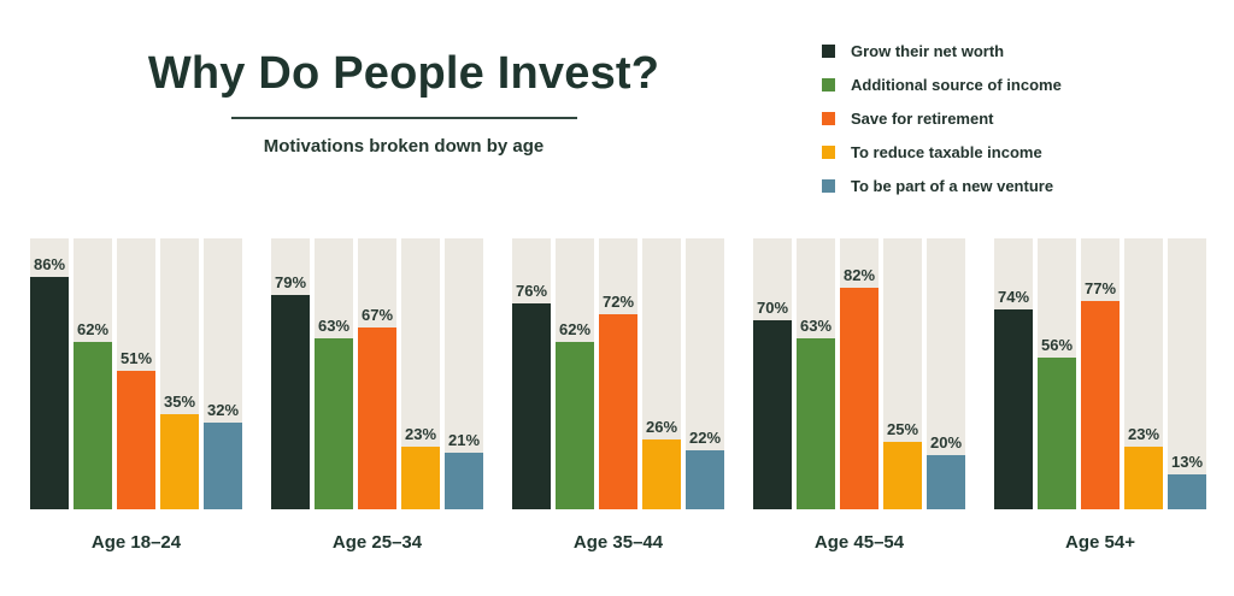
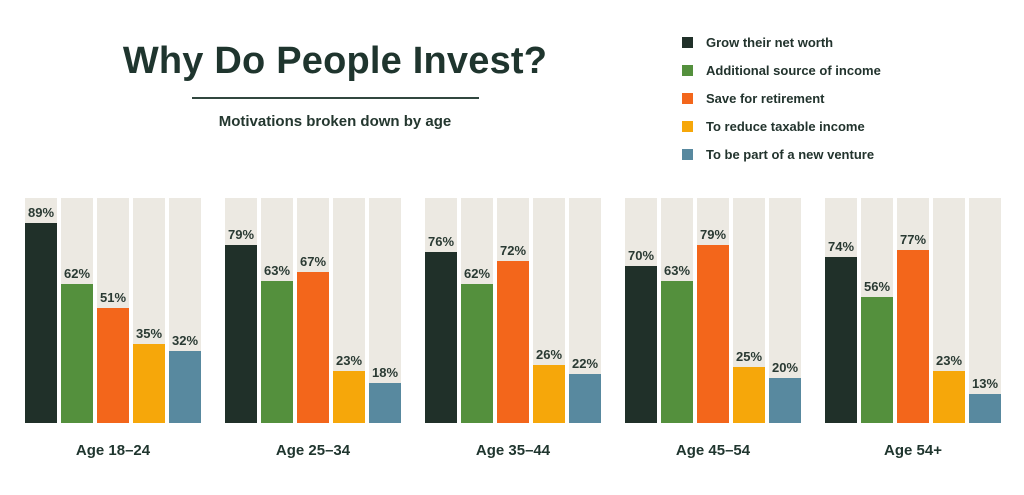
Grow their net worth/Age 18–24: 86% -> 89%
To be part of a new venture/Age 25–34: 21% -> 18%
Save for retirement/Age 45–54: 82% -> 79%
